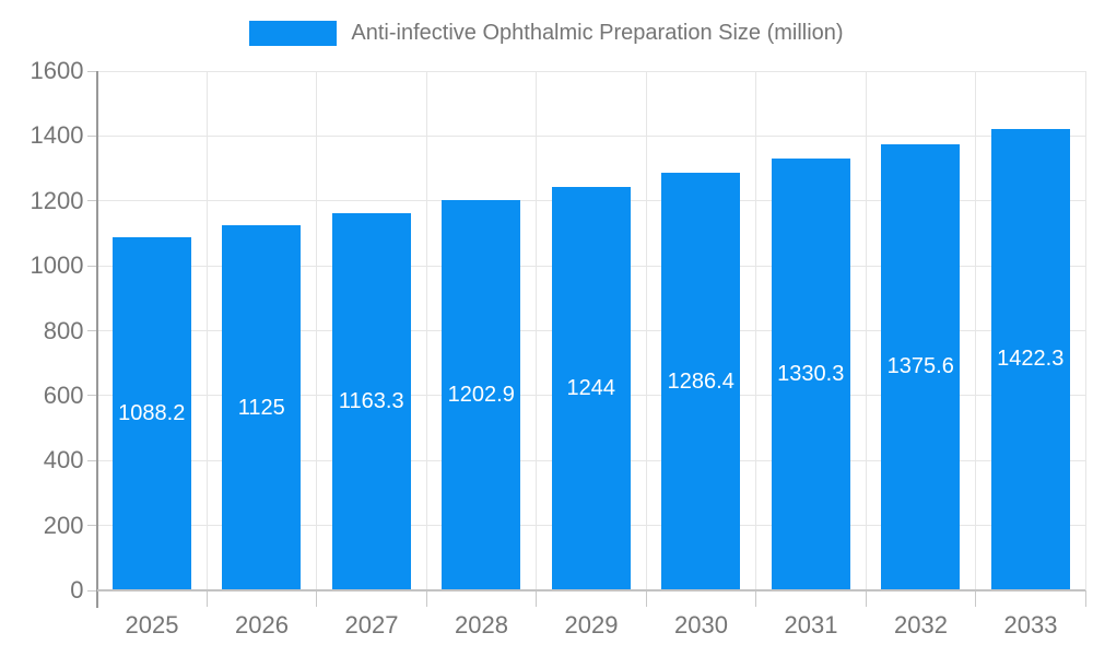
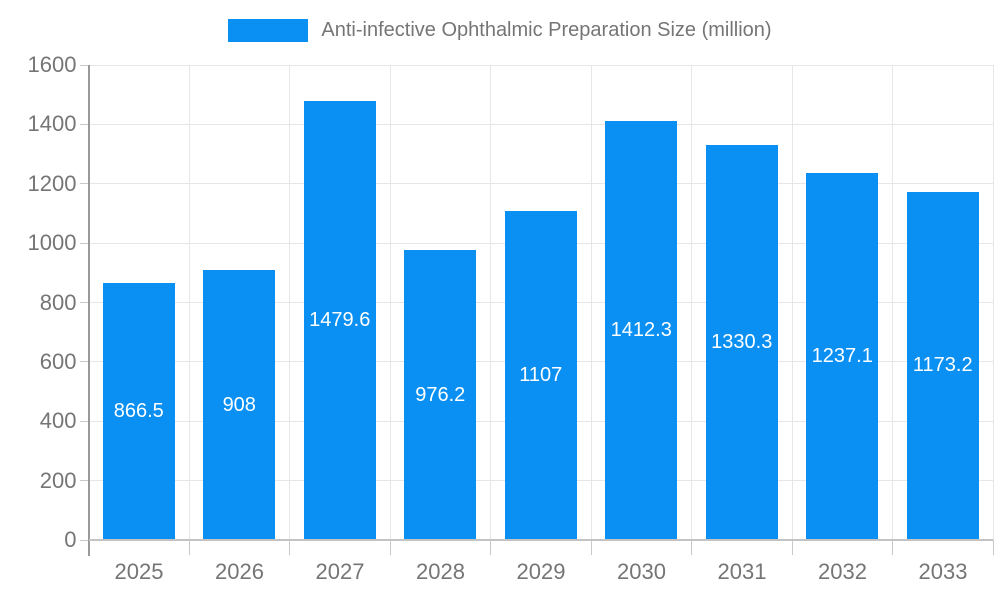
2025: 1088.2 -> 866.5
2026: 1125 -> 908
2027: 1163.3 -> 1479.6
2028: 1202.9 -> 976.2
2029: 1244 -> 1107
2030: 1286.4 -> 1412.3
2032: 1375.6 -> 1237.1
2033: 1422.3 -> 1173.2
